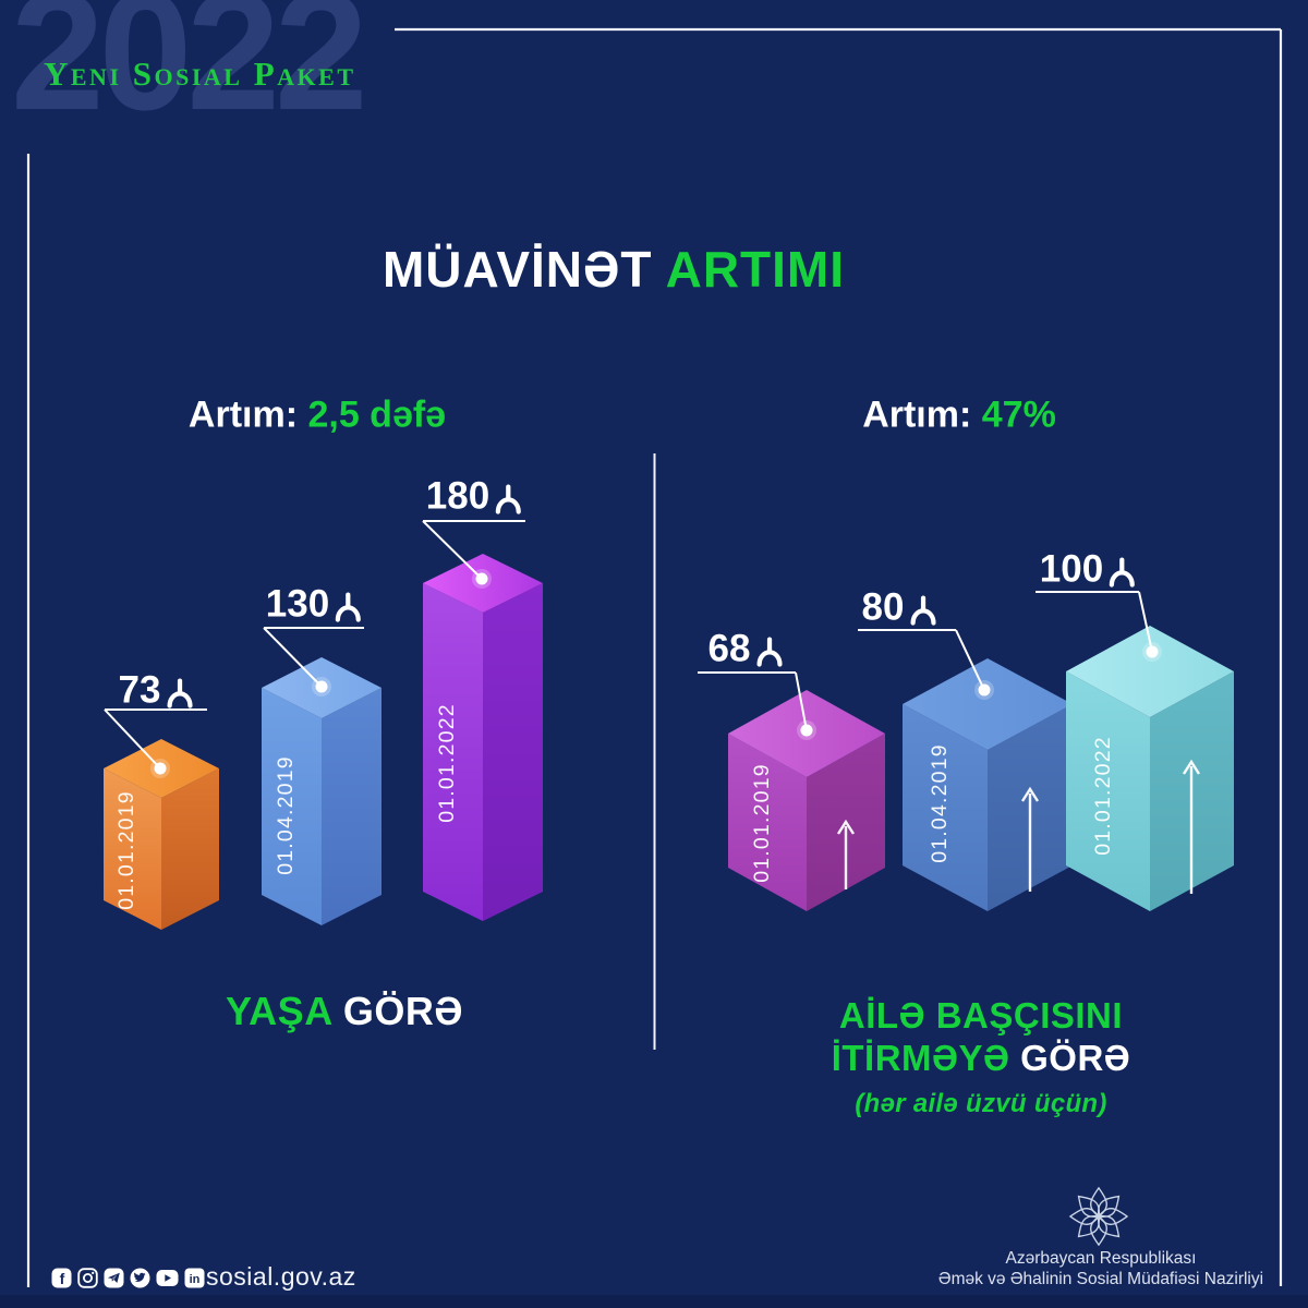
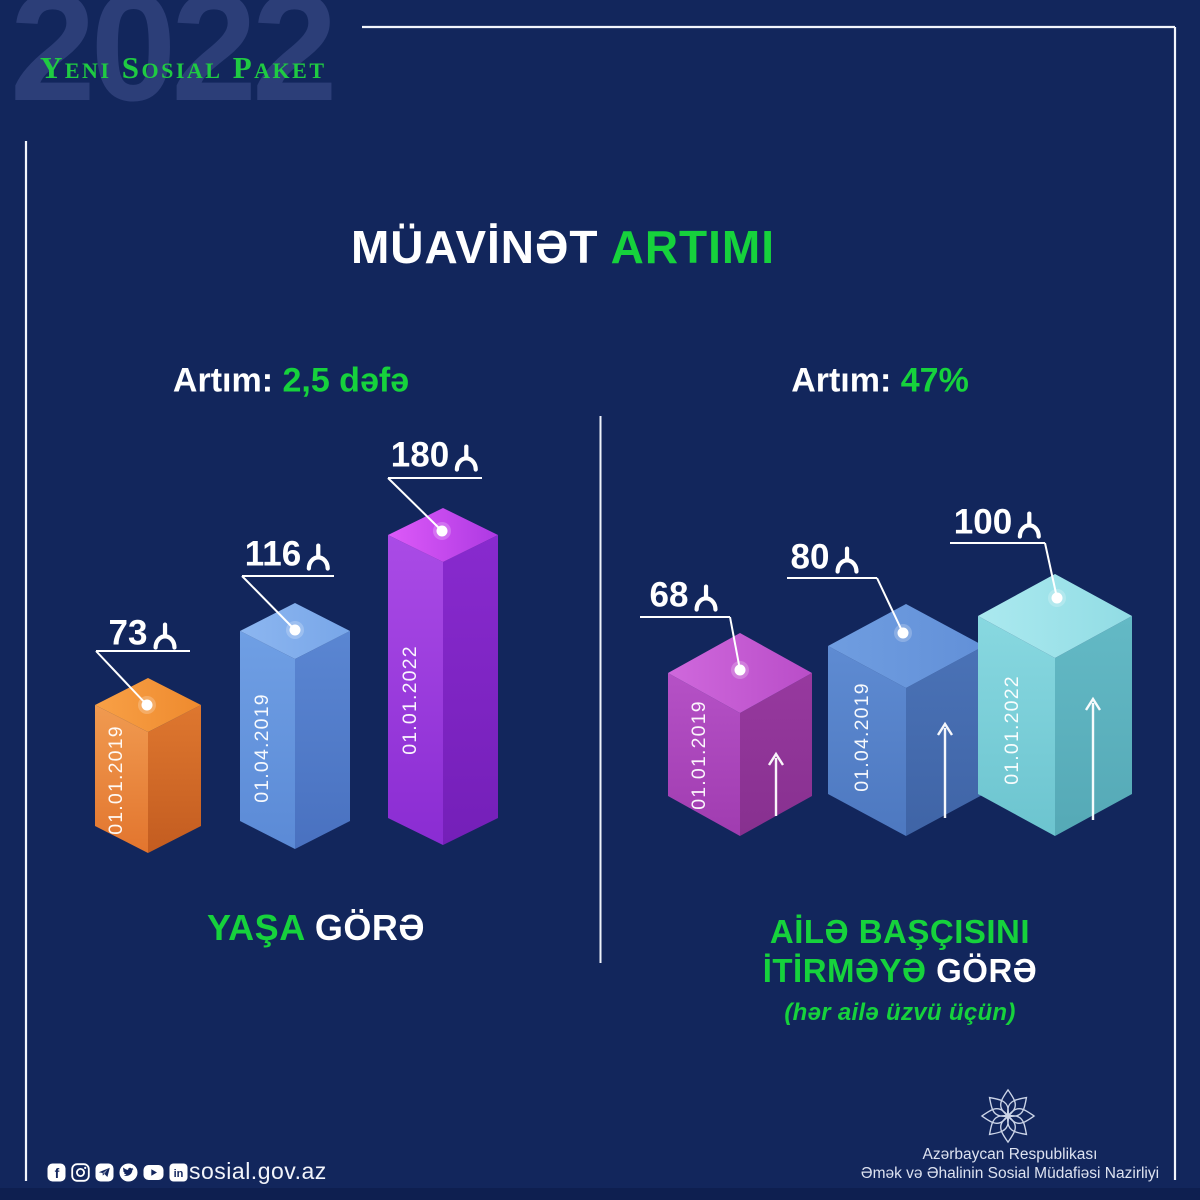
Artım: 2,5 dəfə/01.04.2019: 130 -> 116
